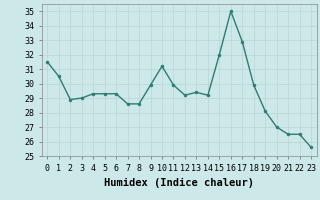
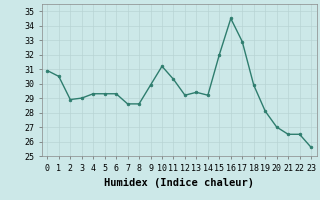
0: 31.5 -> 30.9
11: 29.9 -> 30.3
16: 35.0 -> 34.5
